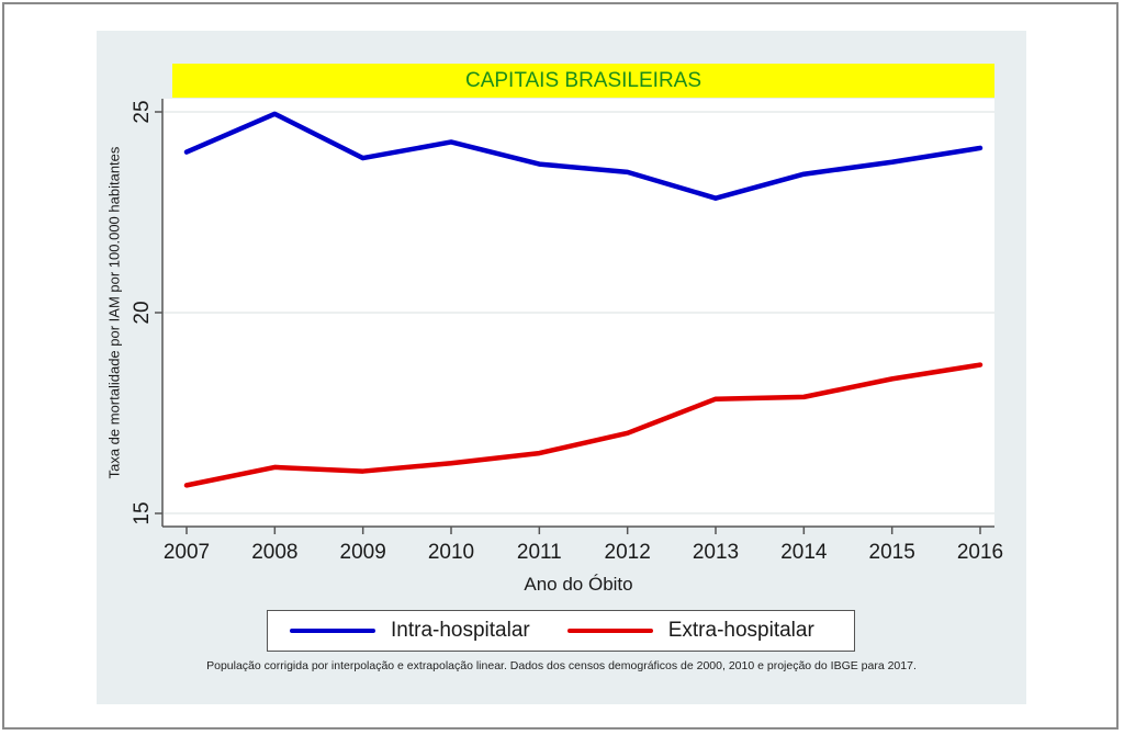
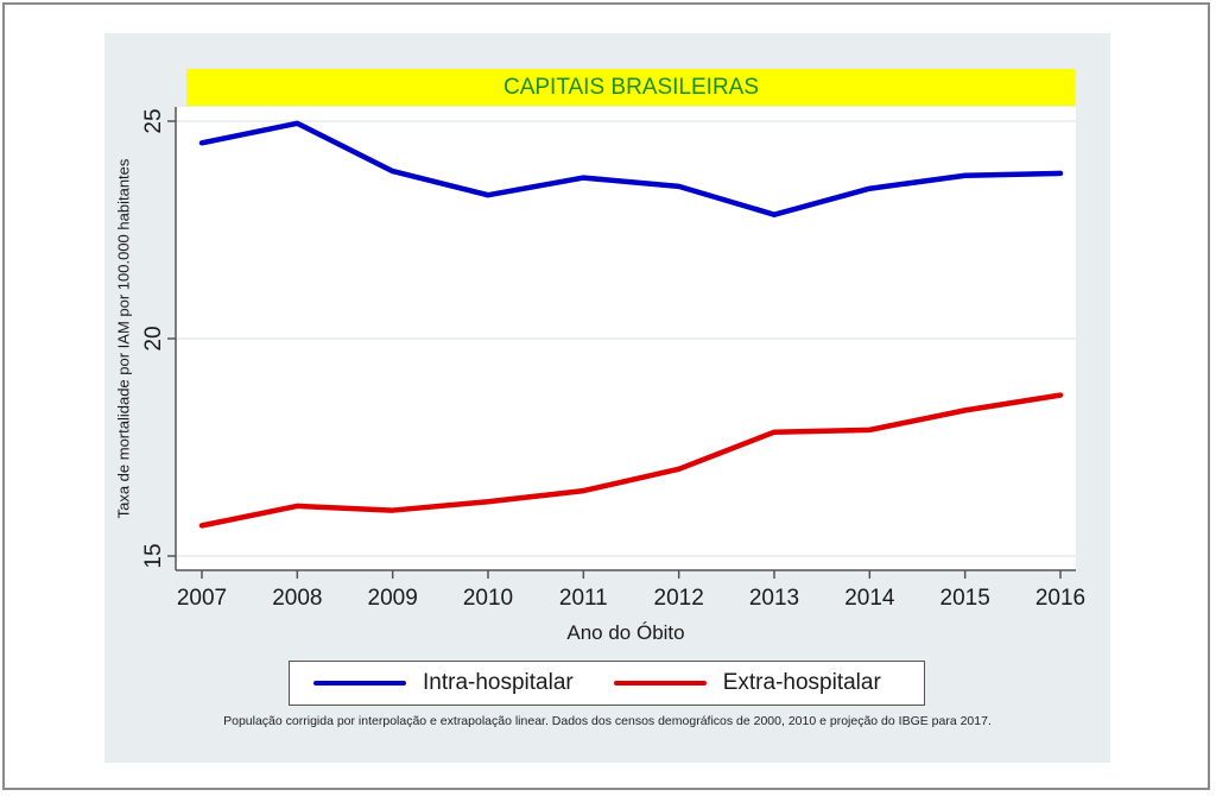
Intra-hospitalar/2007: 24.0 -> 24.5
Intra-hospitalar/2010: 24.2 -> 23.3
Intra-hospitalar/2016: 24.1 -> 23.8
